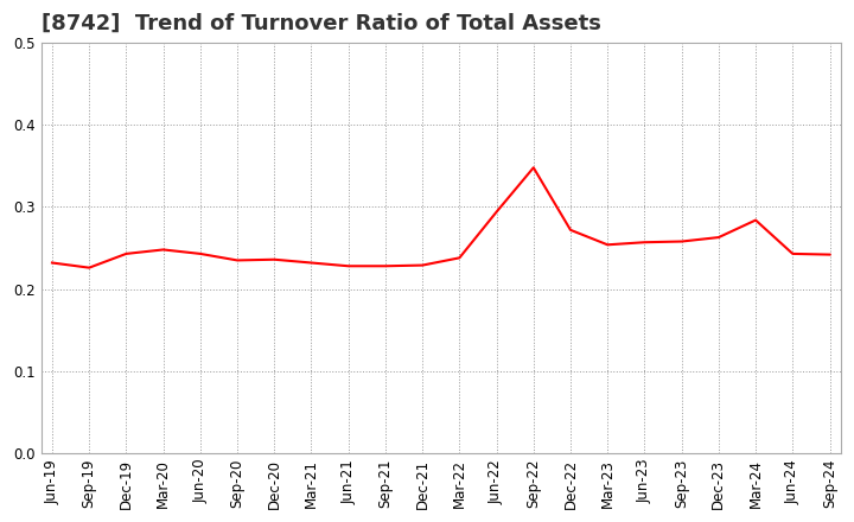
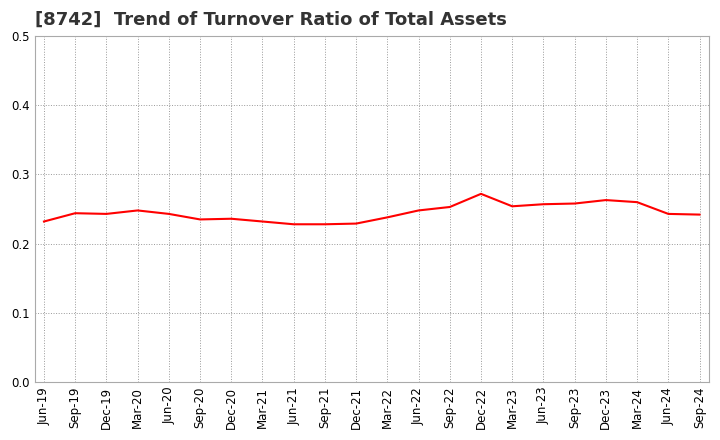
Sep-19: 0.226 -> 0.244
Jun-22: 0.294 -> 0.248
Sep-22: 0.348 -> 0.253
Mar-24: 0.284 -> 0.260
